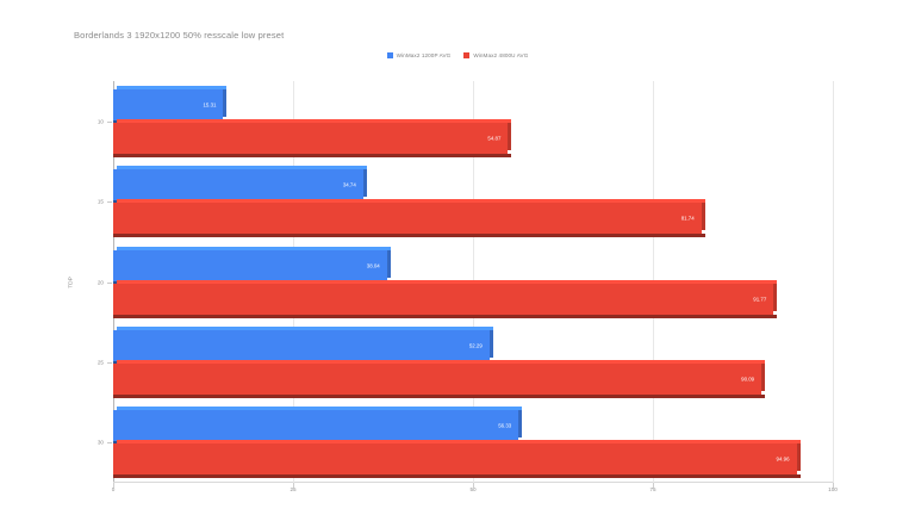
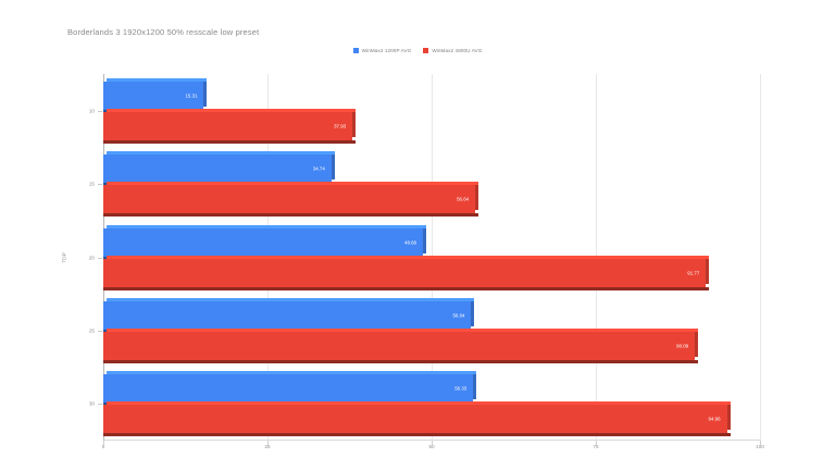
WinMax2 4800U AVG/10: 54.87 -> 37.93
WinMax2 4800U AVG/15: 81.74 -> 56.64
WinMax2 1200P AVG/20: 38.04 -> 48.68
WinMax2 1200P AVG/25: 52.29 -> 56.04
